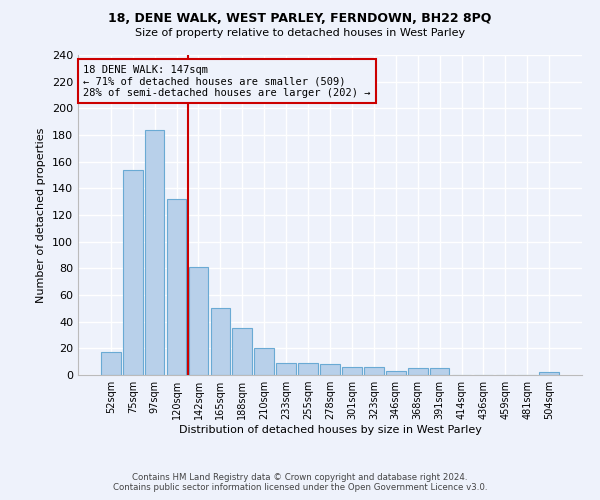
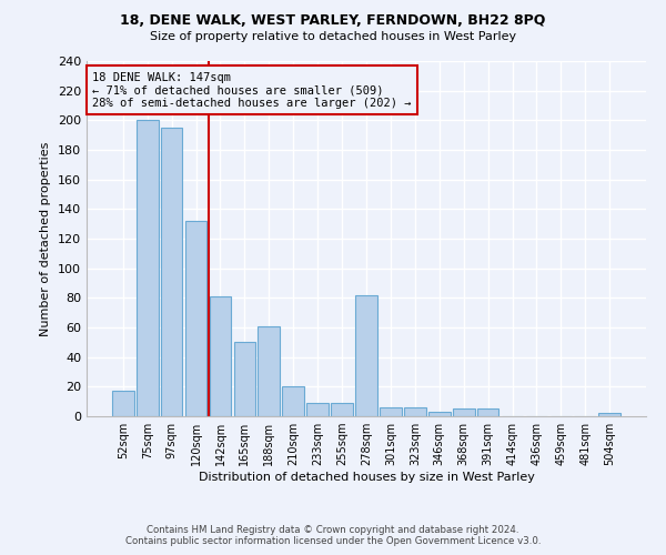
75sqm: 154 -> 200
97sqm: 184 -> 195
188sqm: 35 -> 61
278sqm: 8 -> 82
